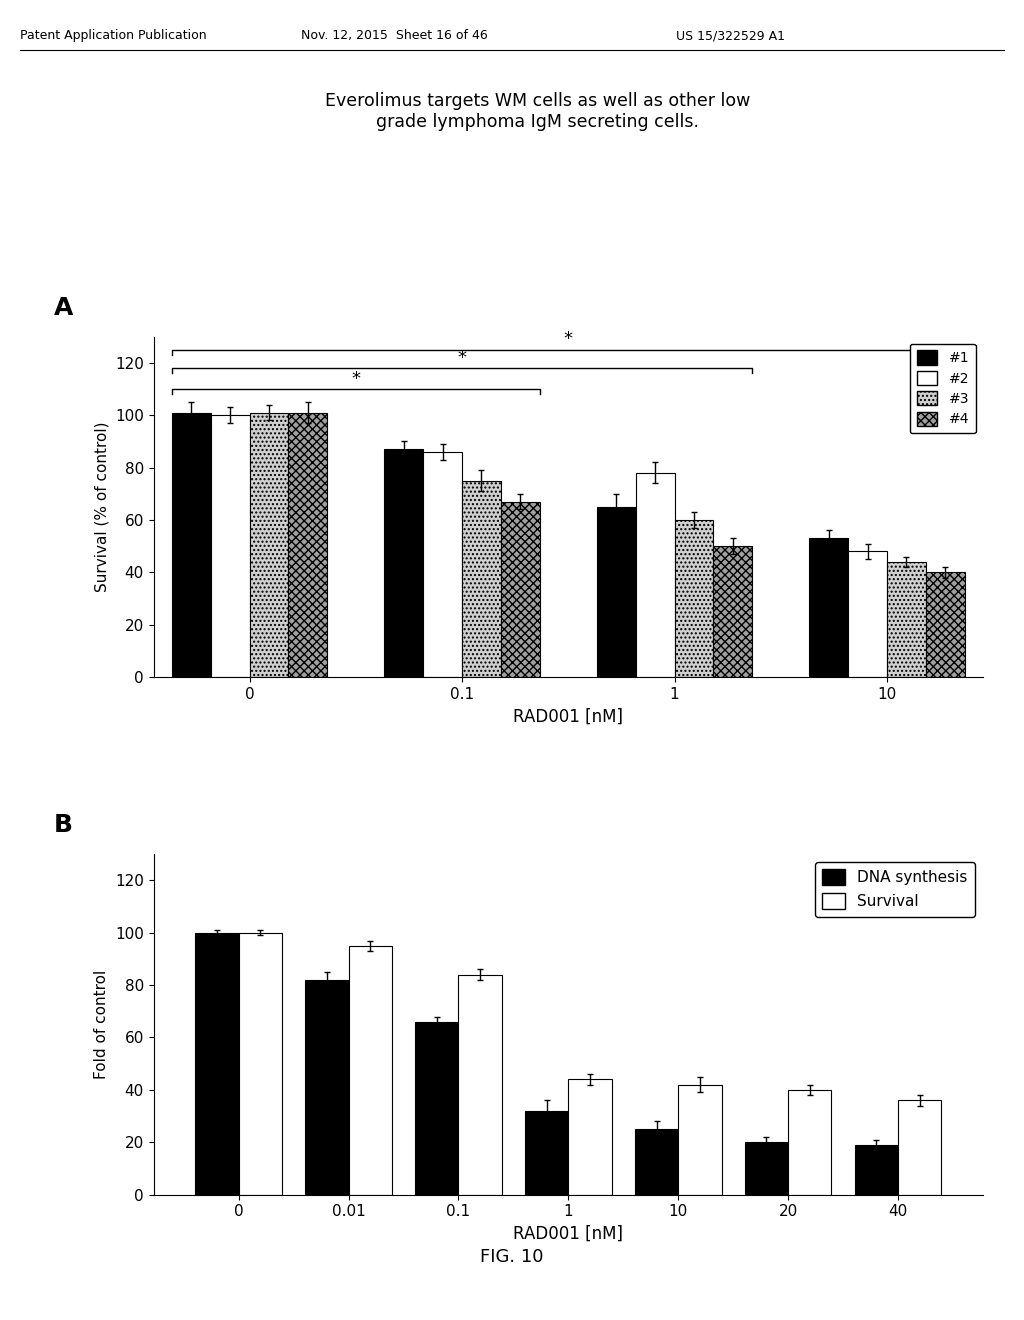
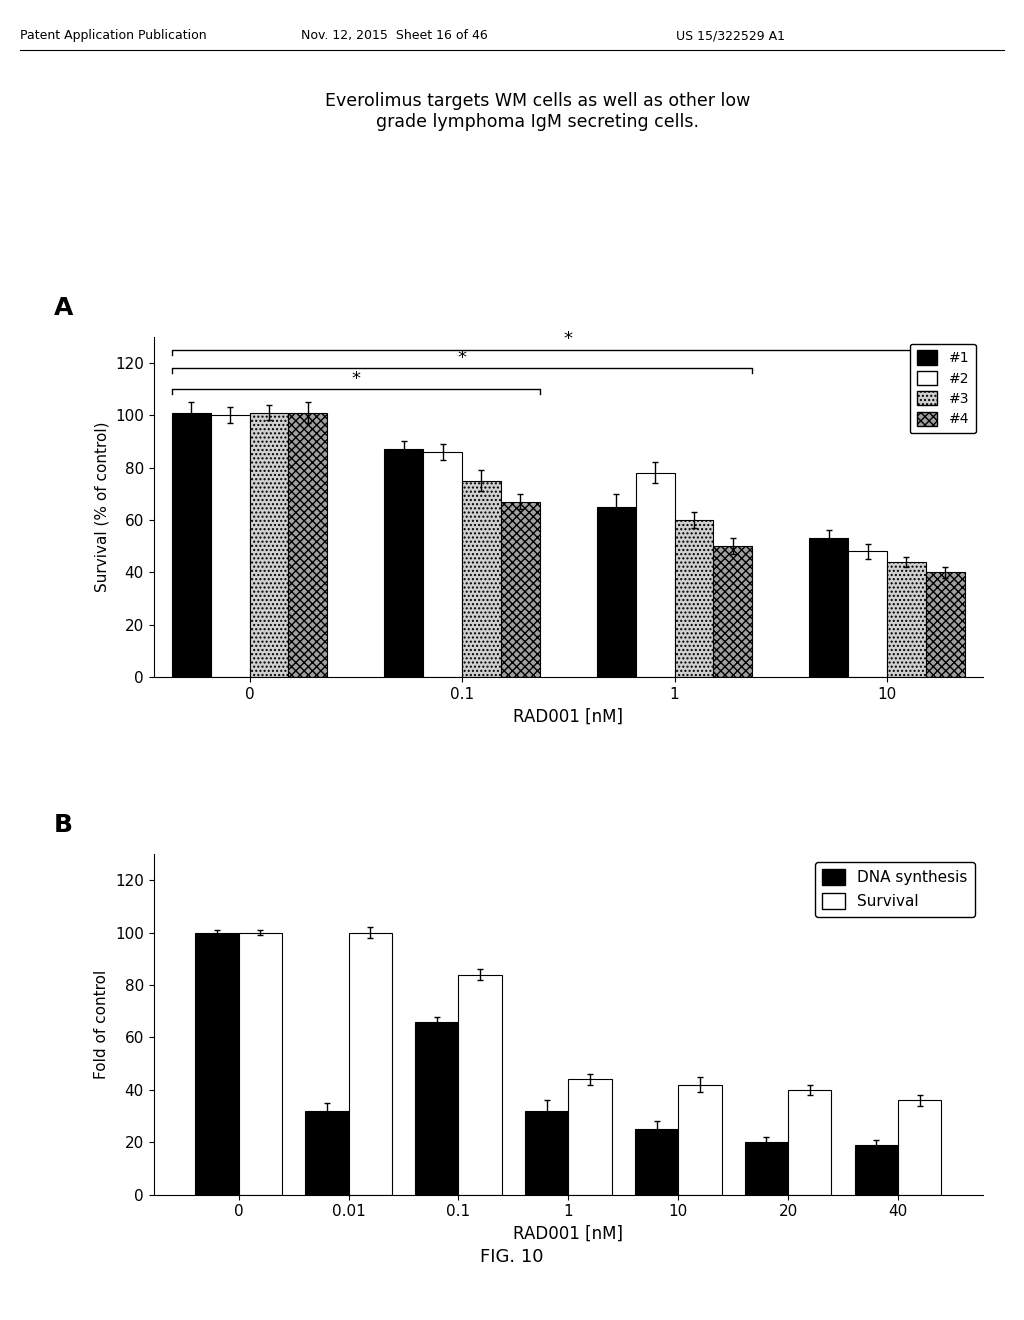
DNA synthesis/0.01: 82 -> 32
Survival/0.01: 95 -> 100
